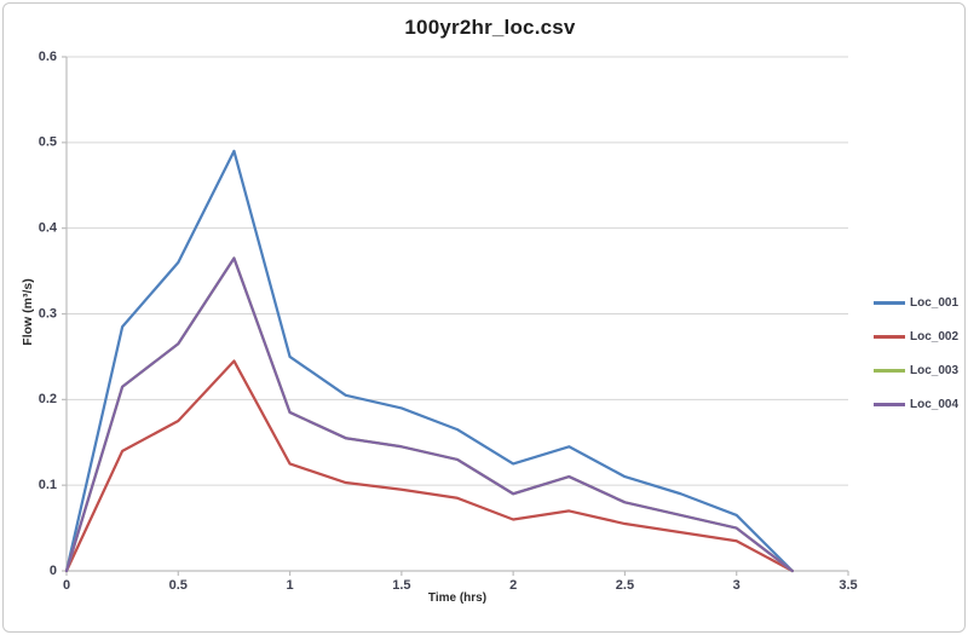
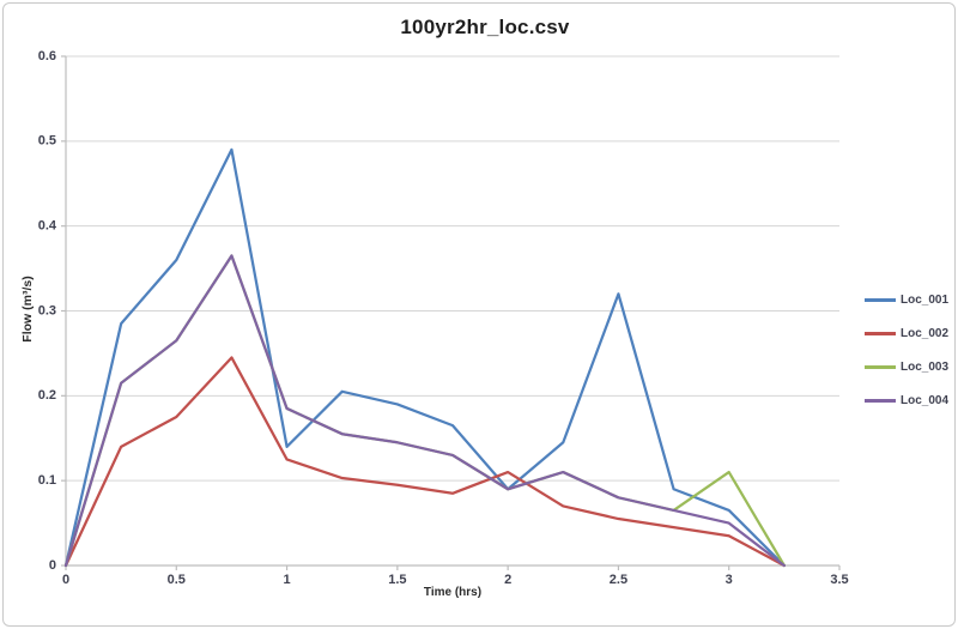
Loc_001/1: 0.25 -> 0.14
Loc_001/2: 0.12 -> 0.09
Loc_002/2: 0.06 -> 0.11
Loc_001/2.5: 0.11 -> 0.32
Loc_003/3: 0.05 -> 0.11
